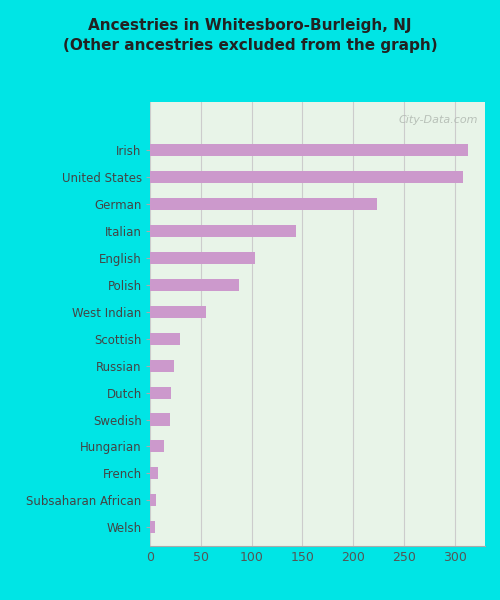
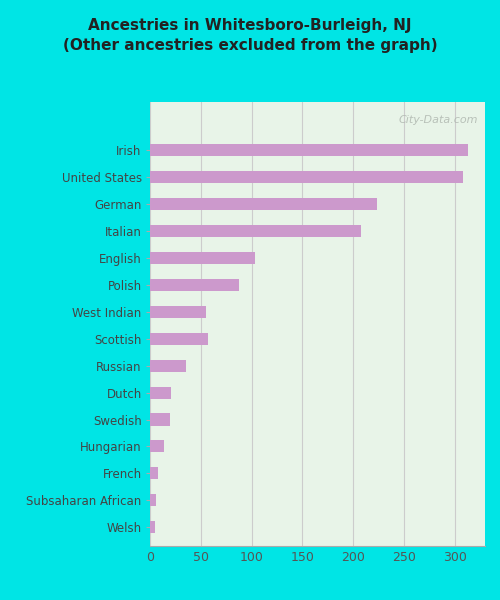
Italian: 144 -> 208
Scottish: 30 -> 57
Russian: 24 -> 35
